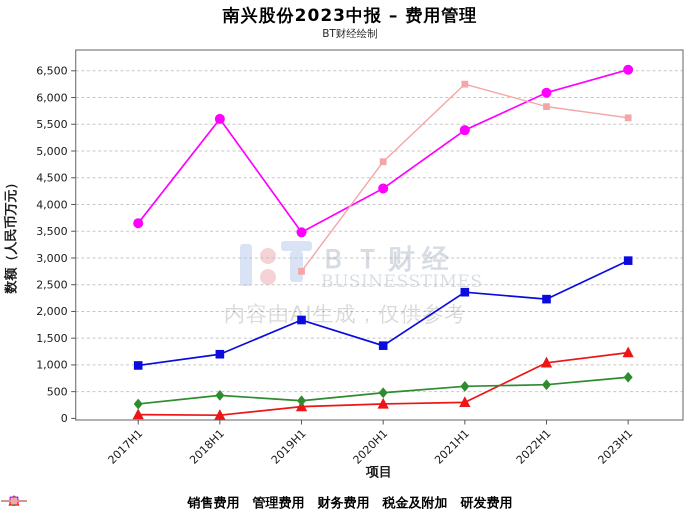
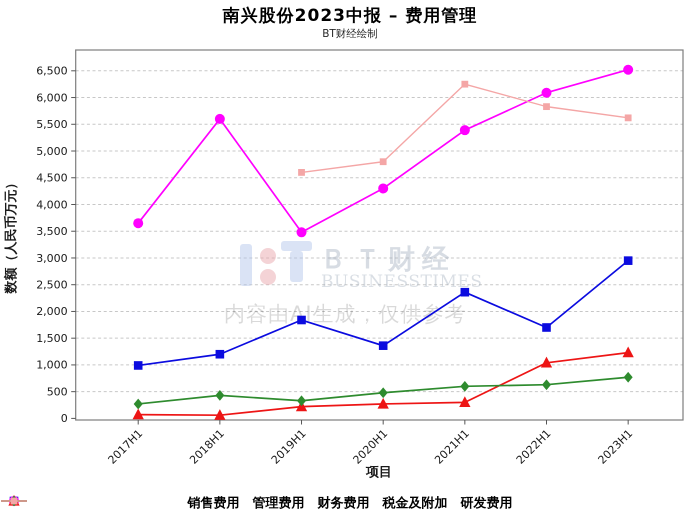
研发费用/2019H1: 2800 -> 4600
销售费用/2022H1: 2200 -> 1700
